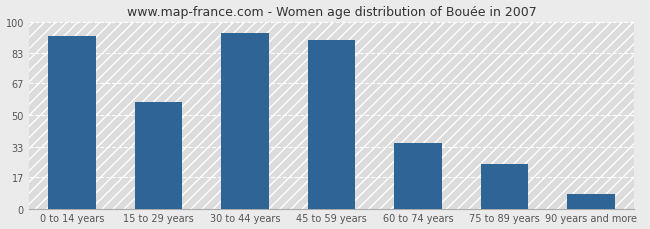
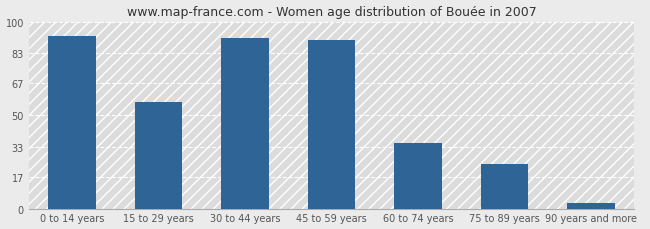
30 to 44 years: 94 -> 91
90 years and more: 8 -> 3
